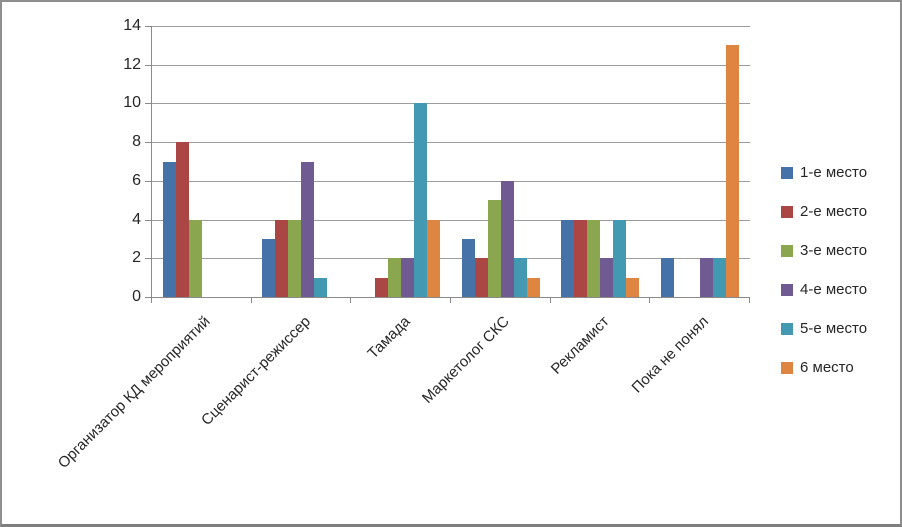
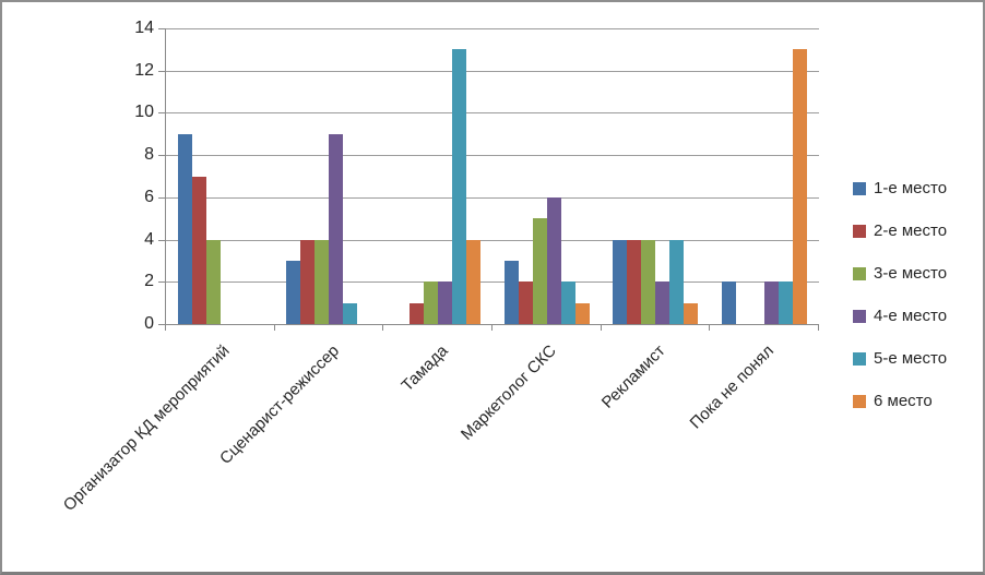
1-е место/Организатор КД мероприятий: 7 -> 9
2-е место/Организатор КД мероприятий: 8 -> 7
4-е место/Сценарист-режиссер: 7 -> 9
5-е место/Тамада: 10 -> 13
